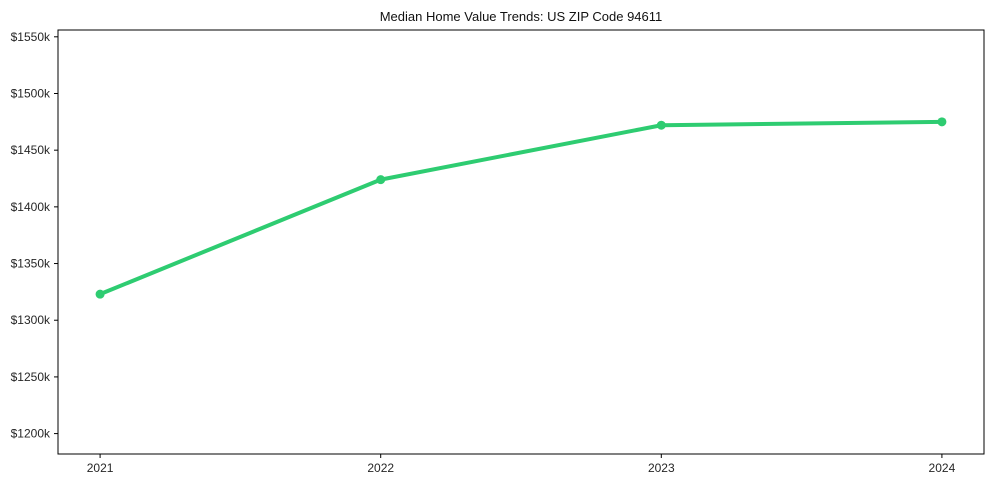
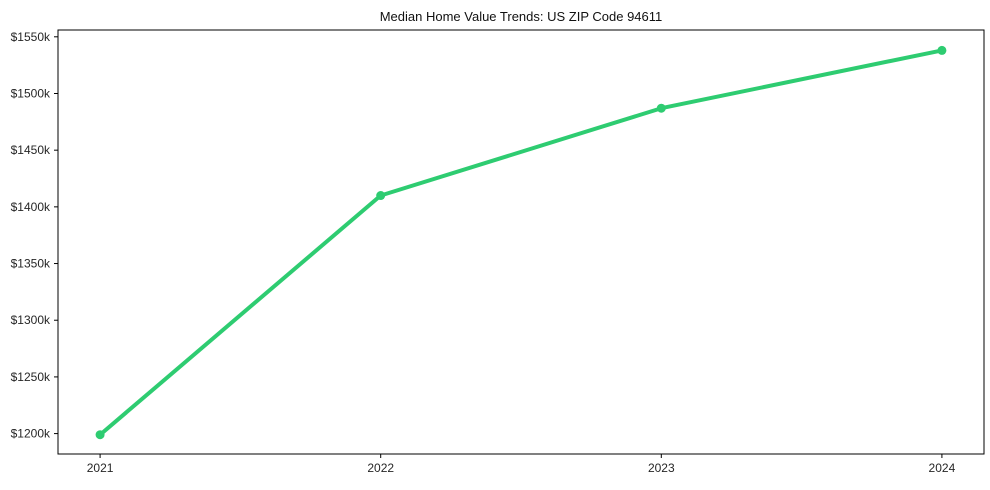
2021: $1323k -> $1199k
2022: $1424k -> $1410k
2023: $1472k -> $1487k
2024: $1475k -> $1538k
